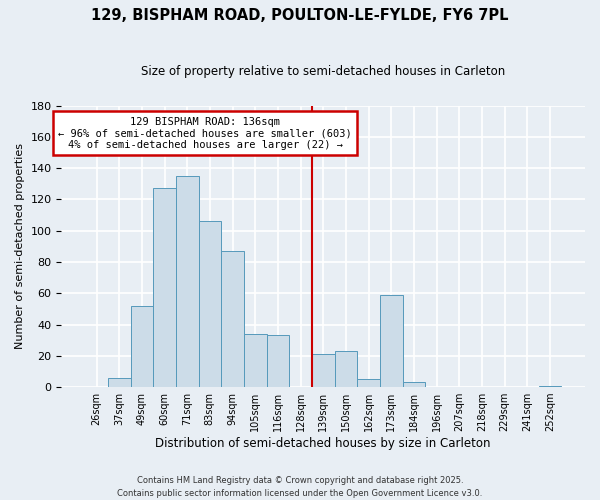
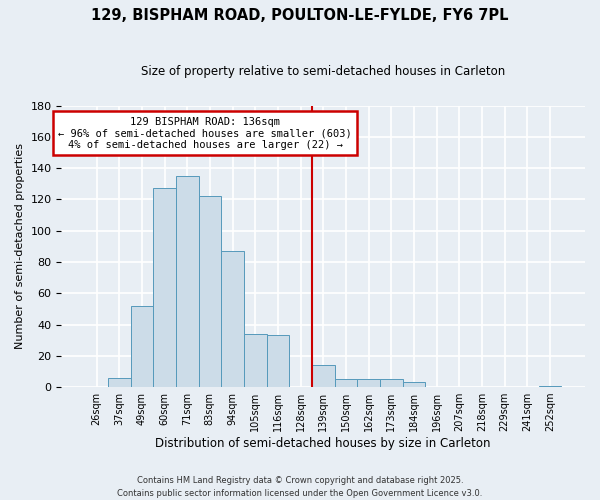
83sqm: 106 -> 122
139sqm: 21 -> 14
150sqm: 23 -> 5
173sqm: 59 -> 5
